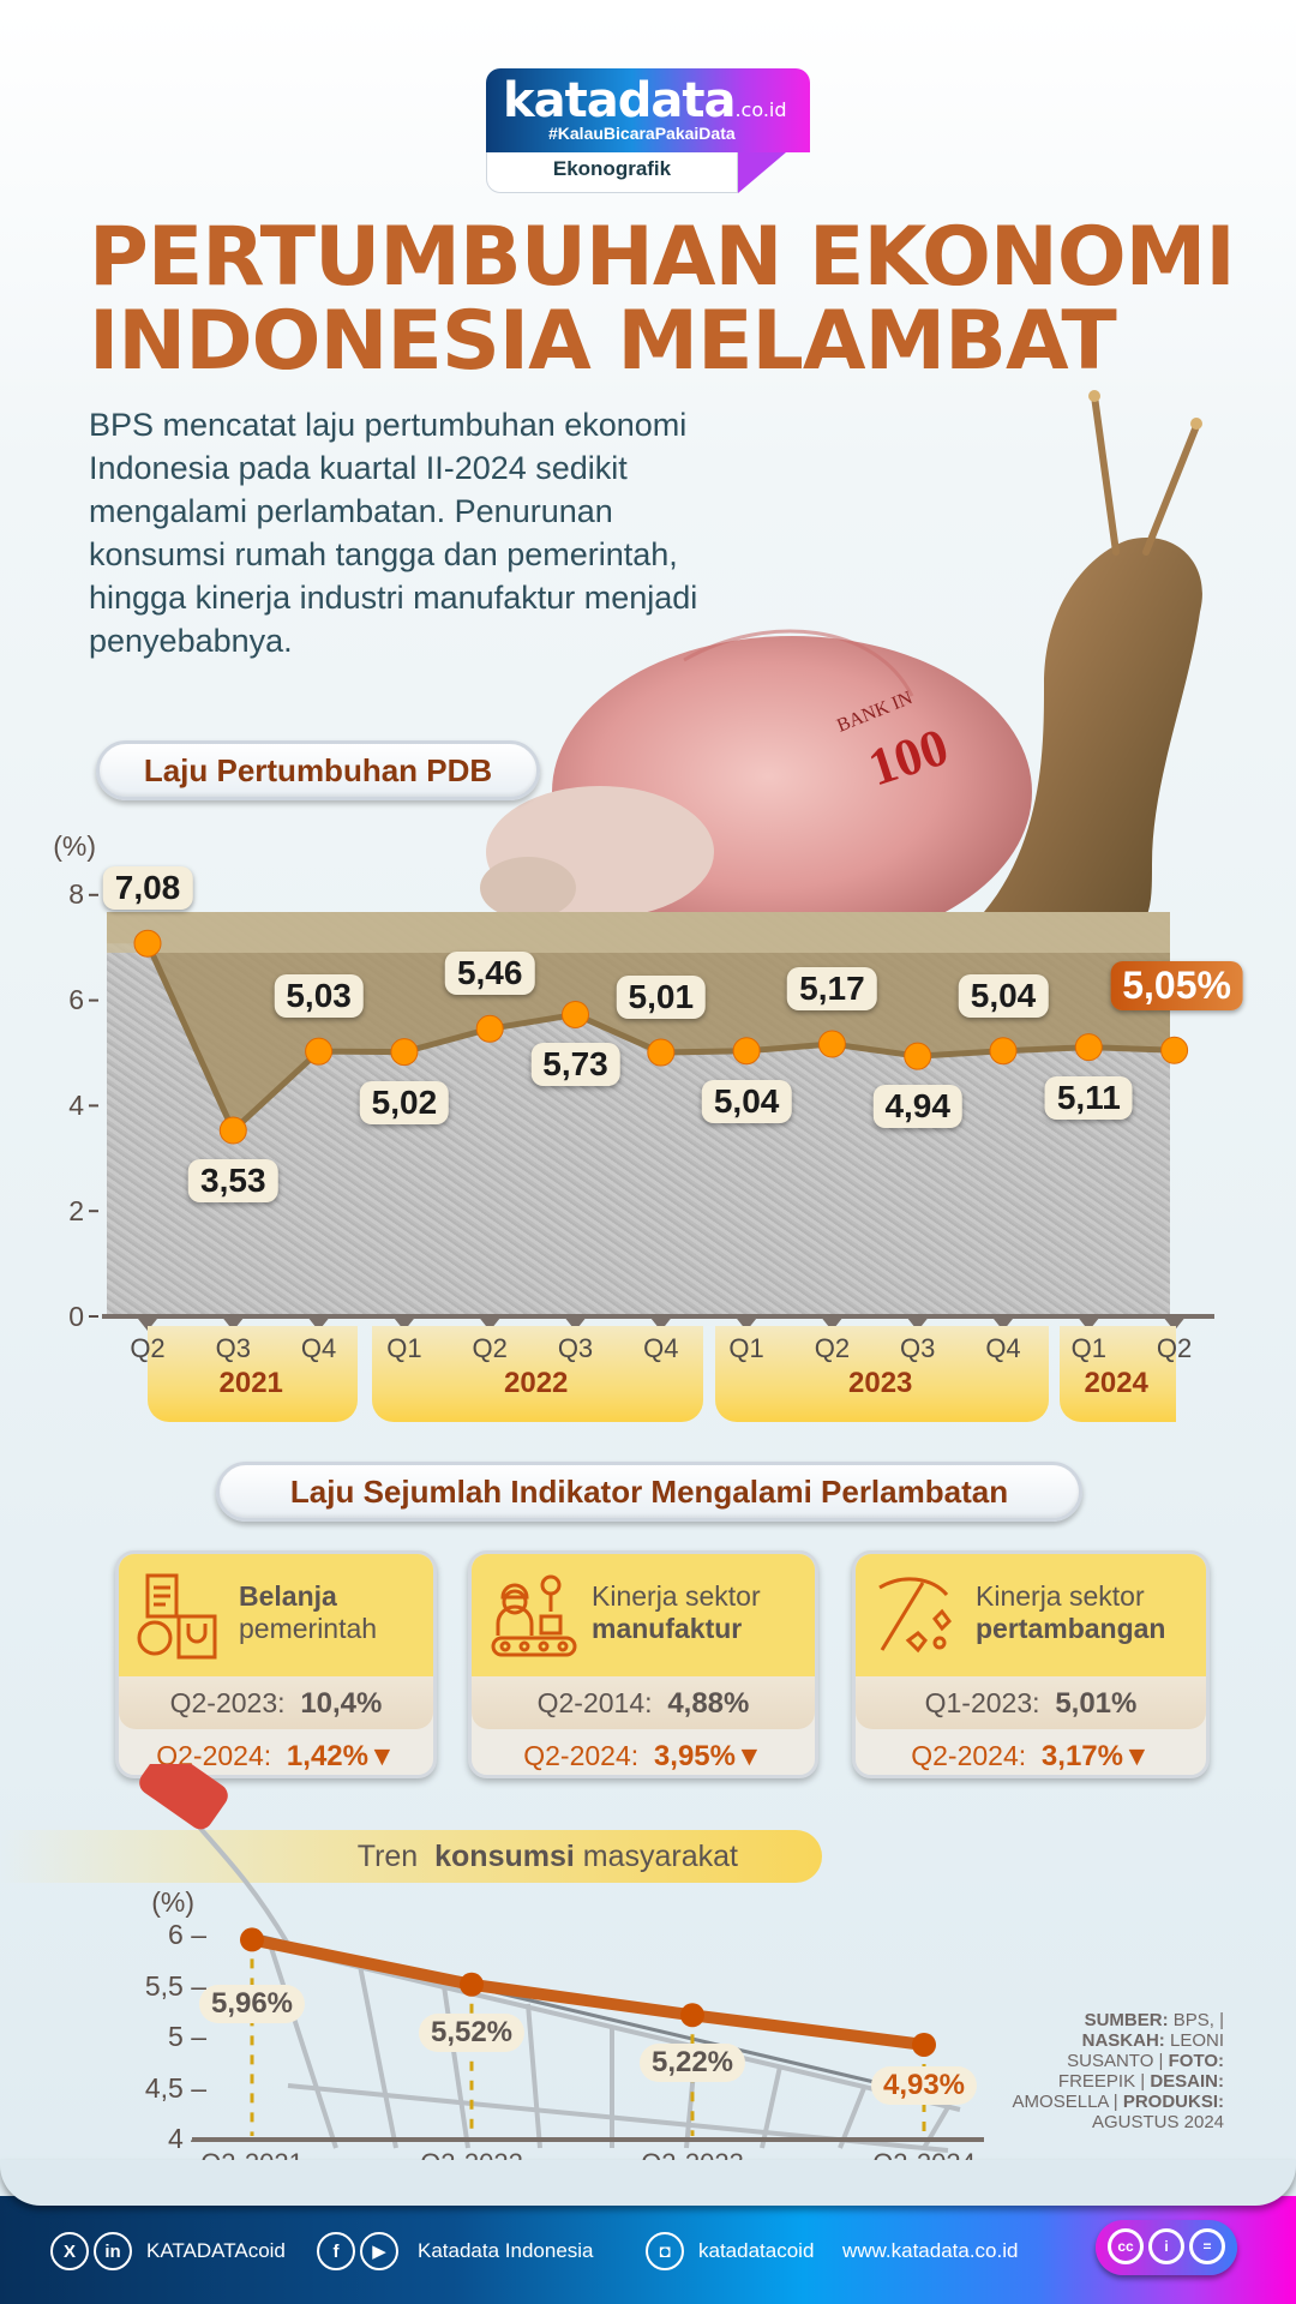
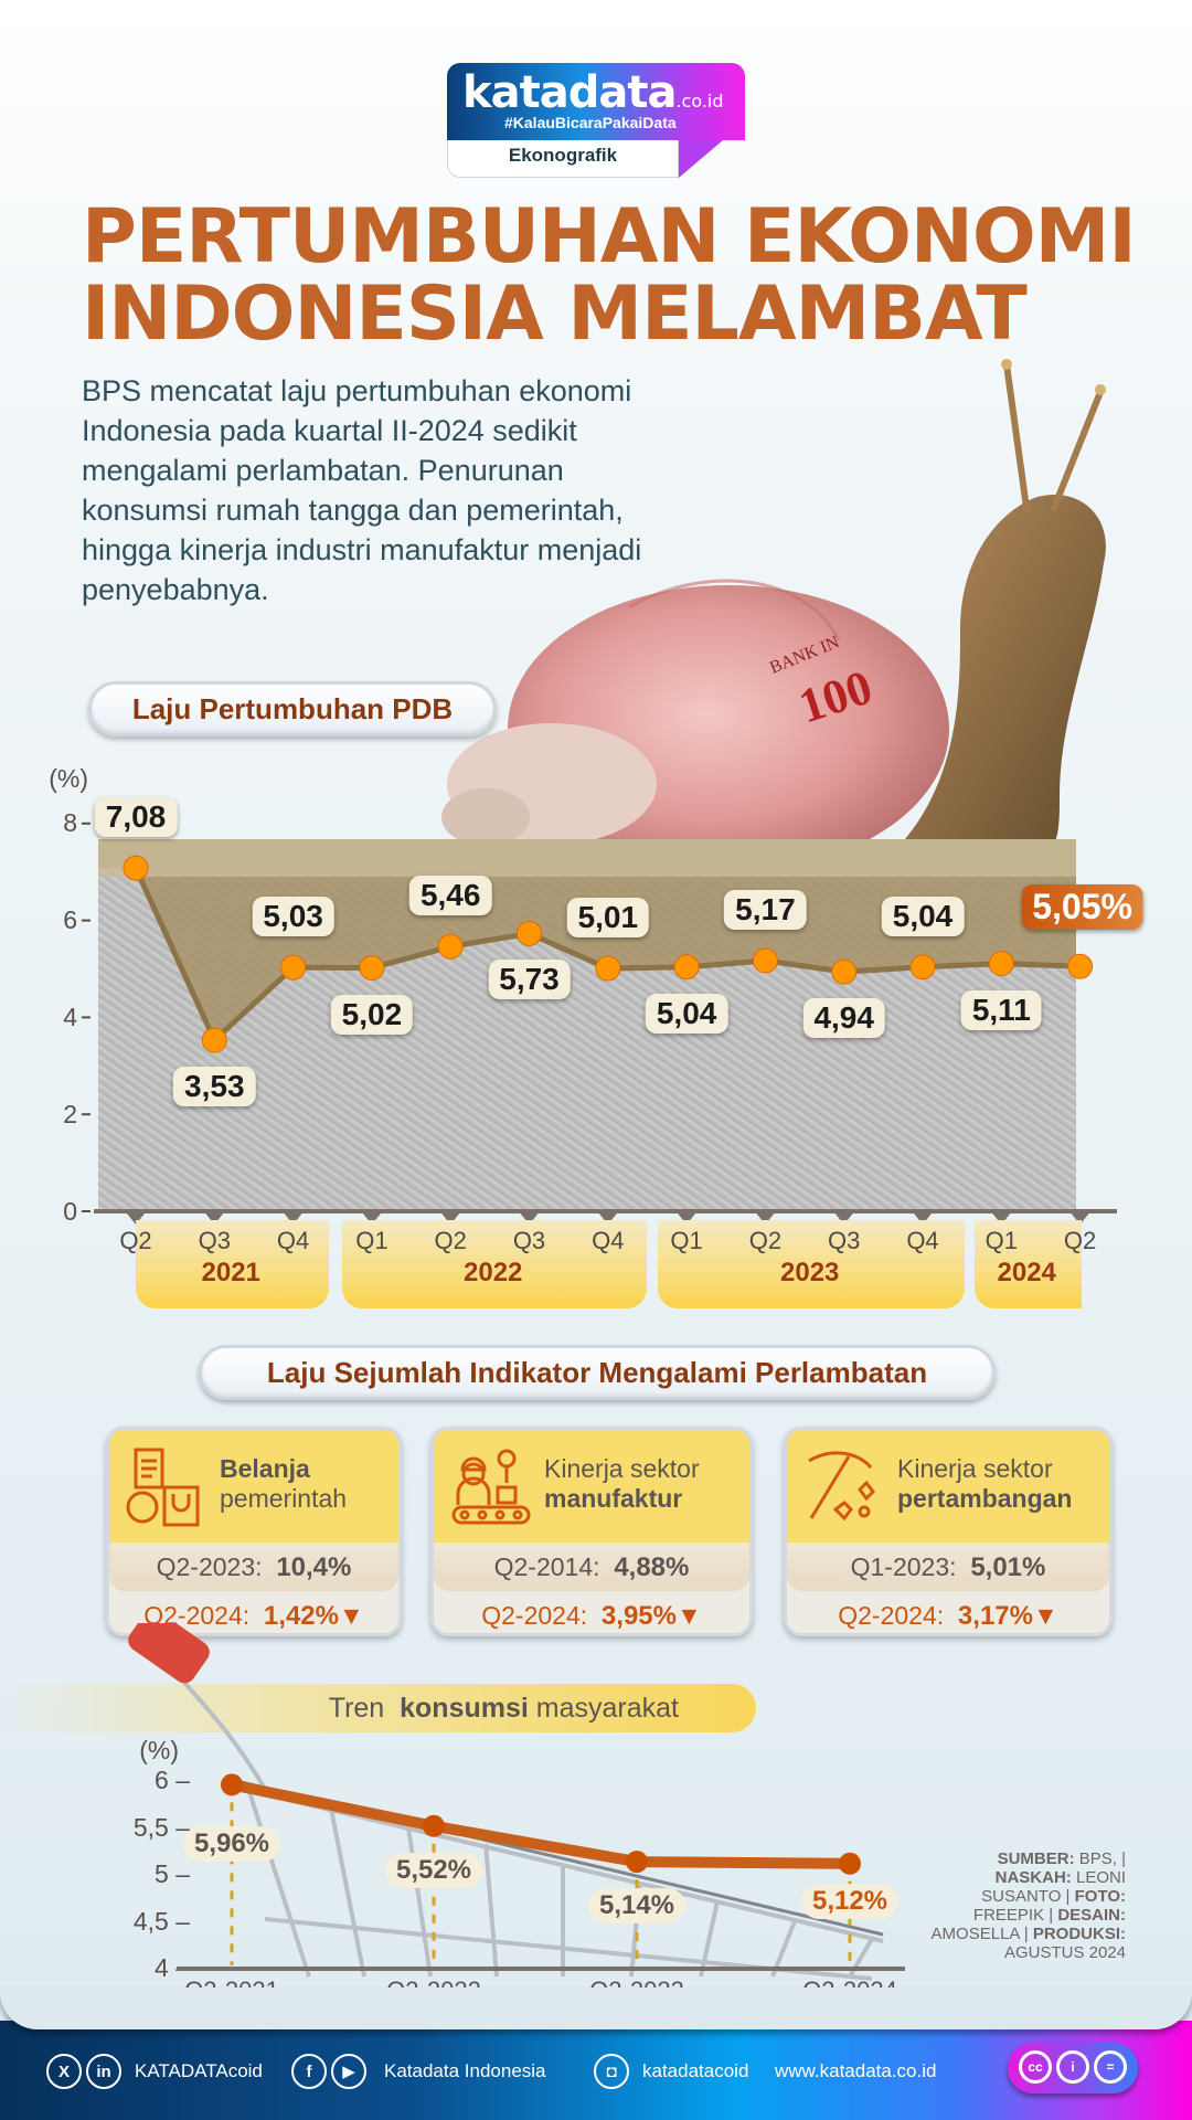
Tren konsumsi masyarakat/Q2-2023: 5,22% -> 5,14%
Tren konsumsi masyarakat/Q2-2024: 4,93% -> 5,12%
